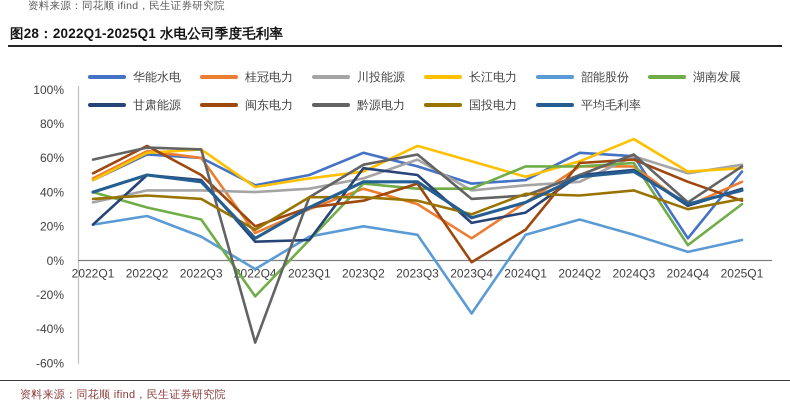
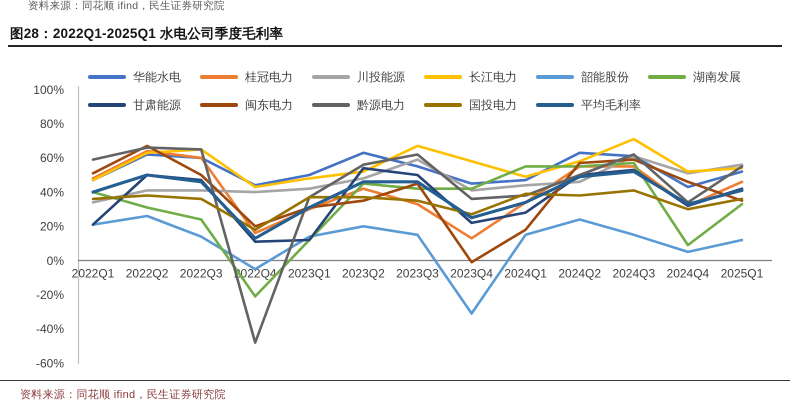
华能水电/2024Q4: 13% -> 43%
